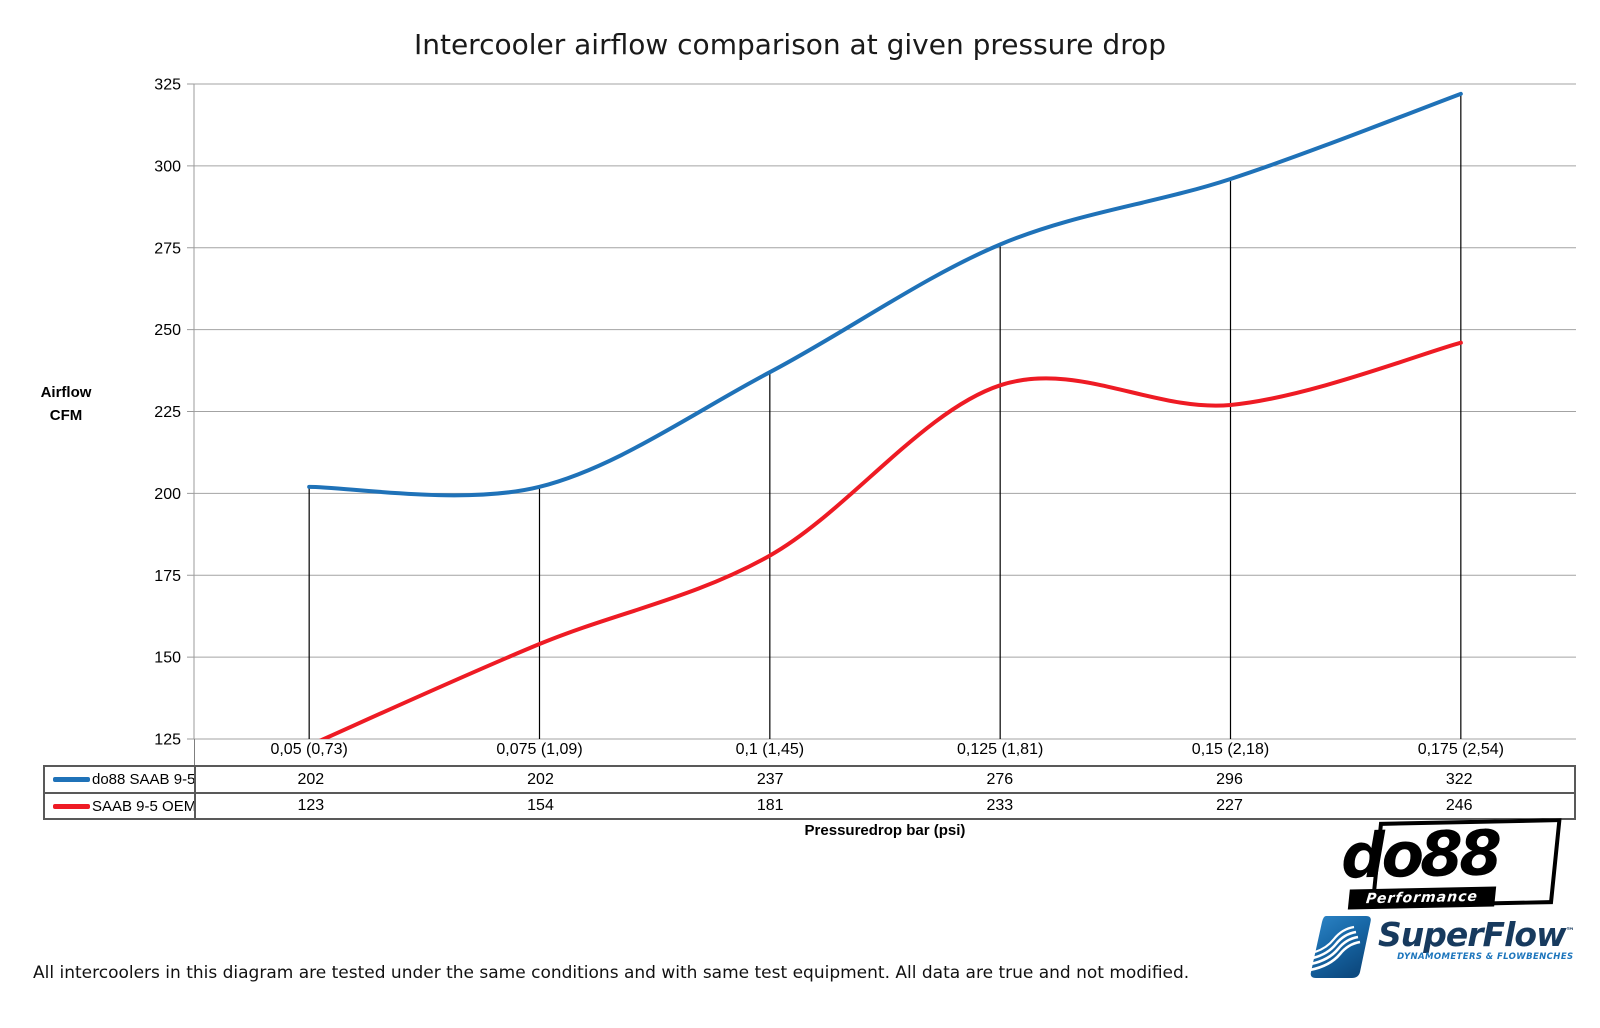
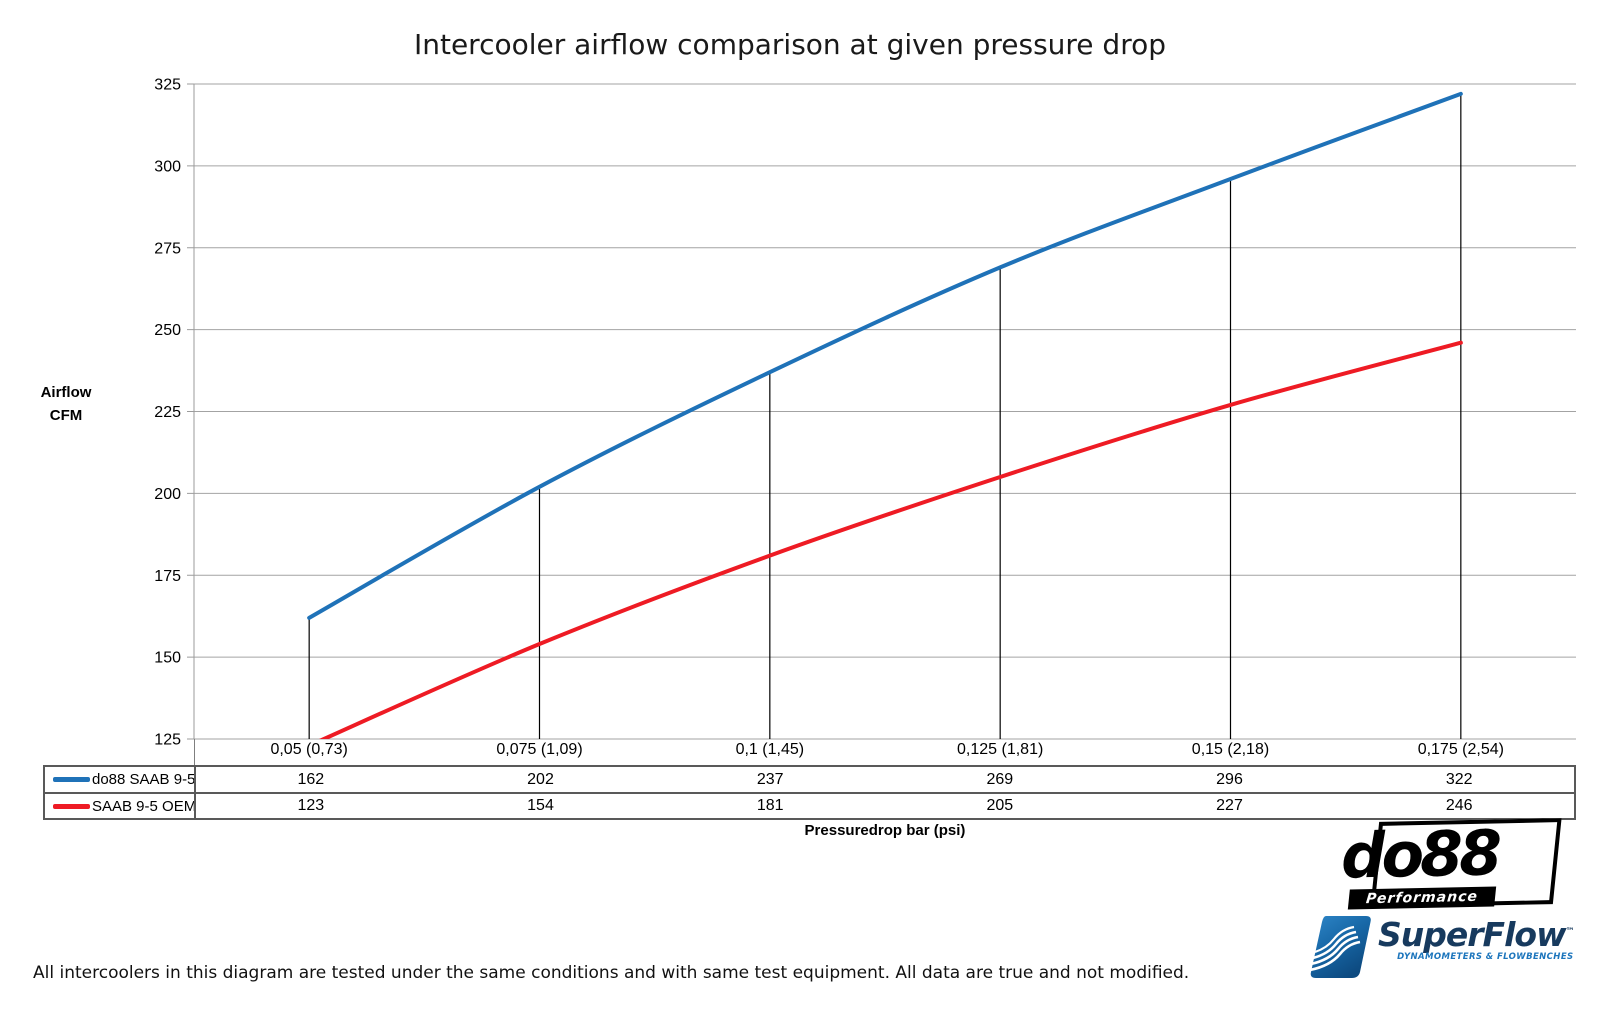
do88 SAAB 9-5/0,05 (0,73): 202 -> 162
do88 SAAB 9-5/0,125 (1,81): 276 -> 269
SAAB 9-5 OEM/0,125 (1,81): 233 -> 205
